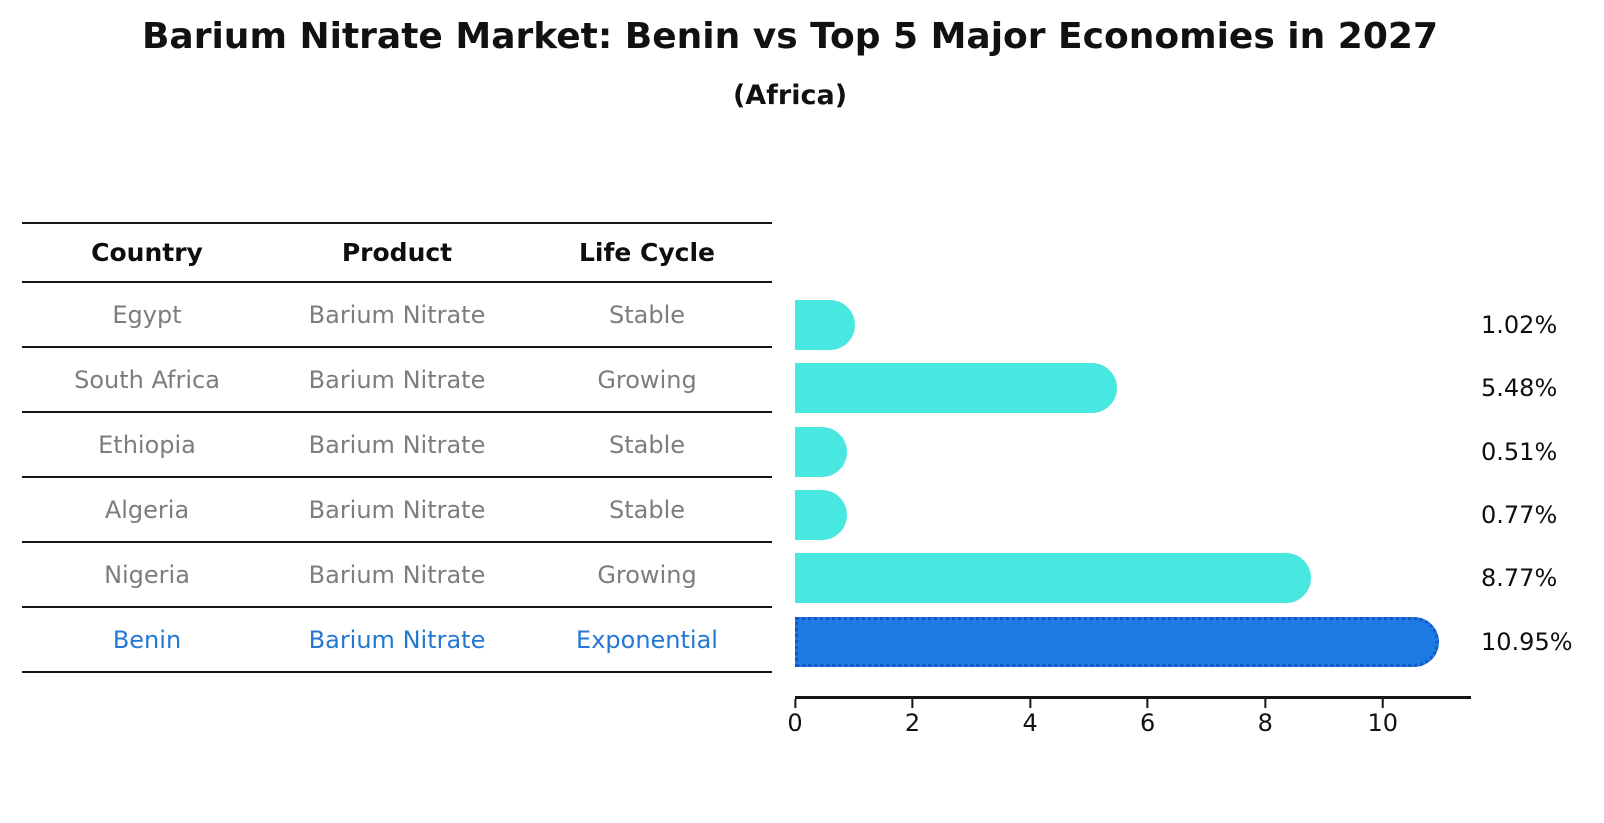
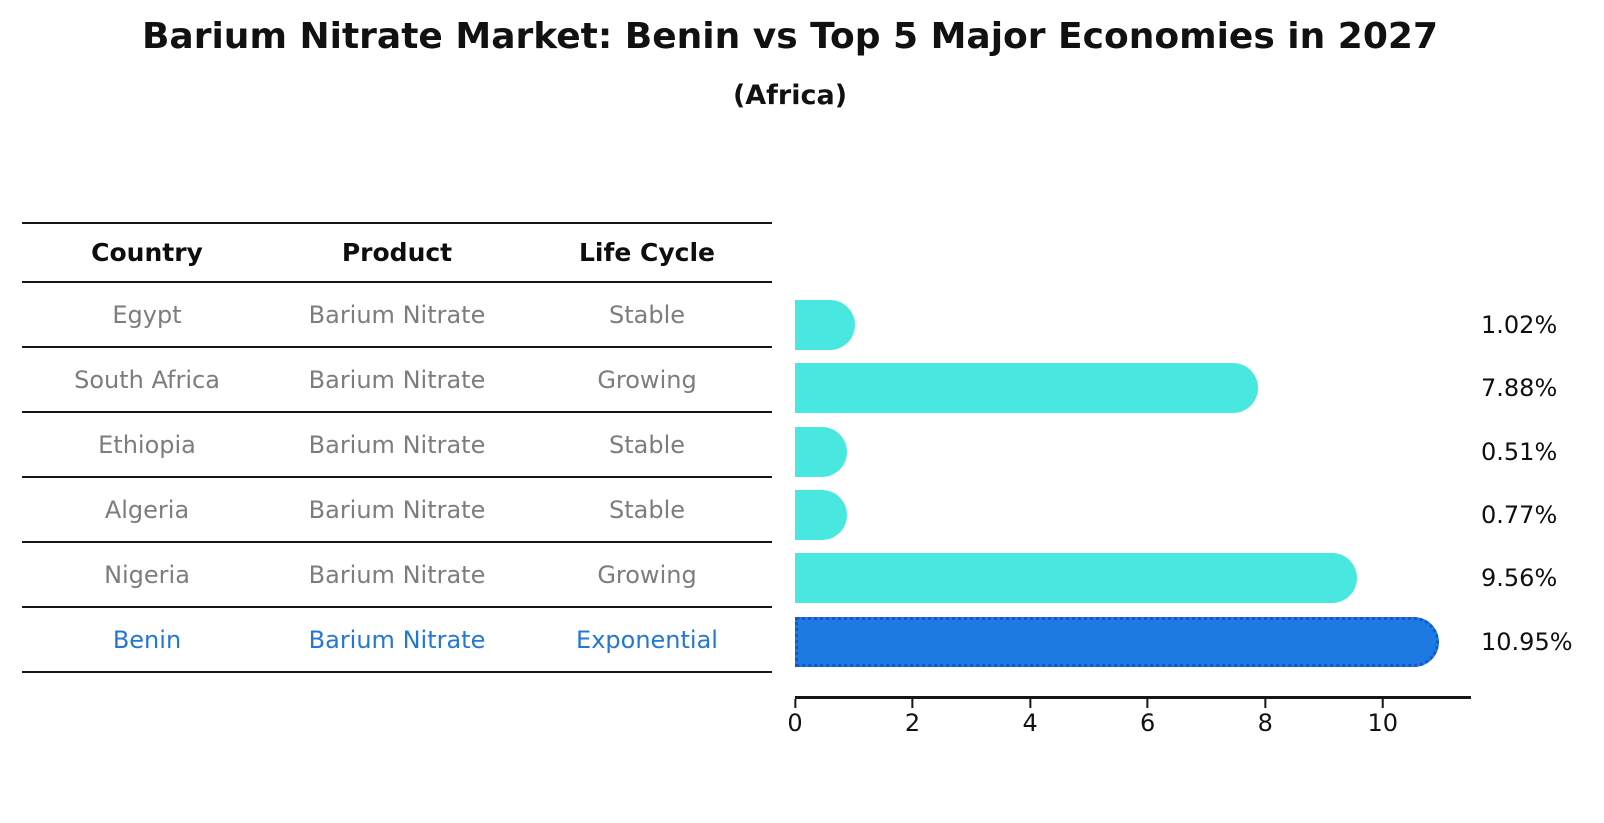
South Africa: 5.48% -> 7.88%
Nigeria: 8.77% -> 9.56%
